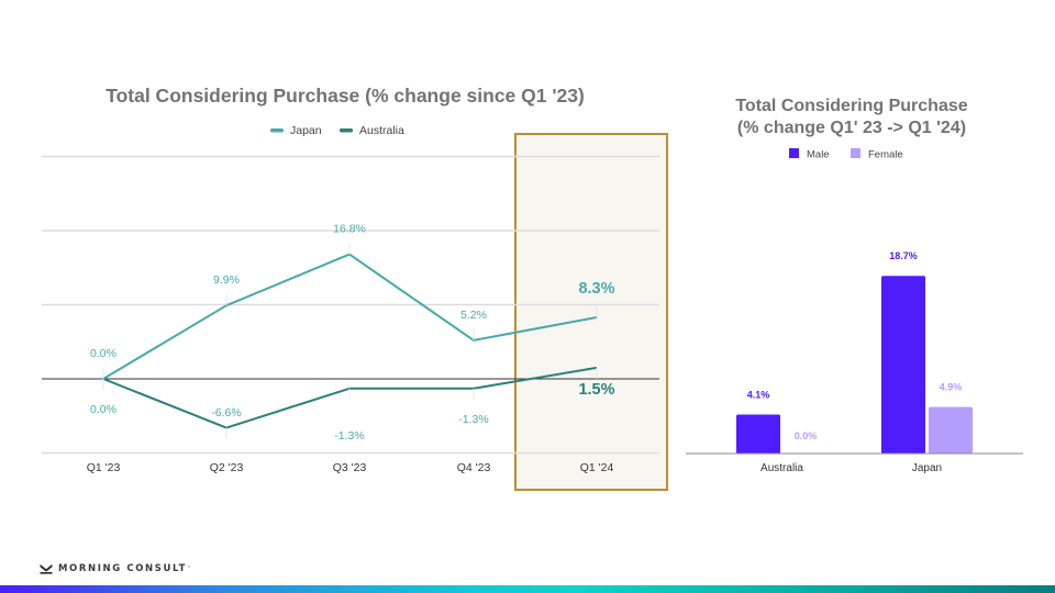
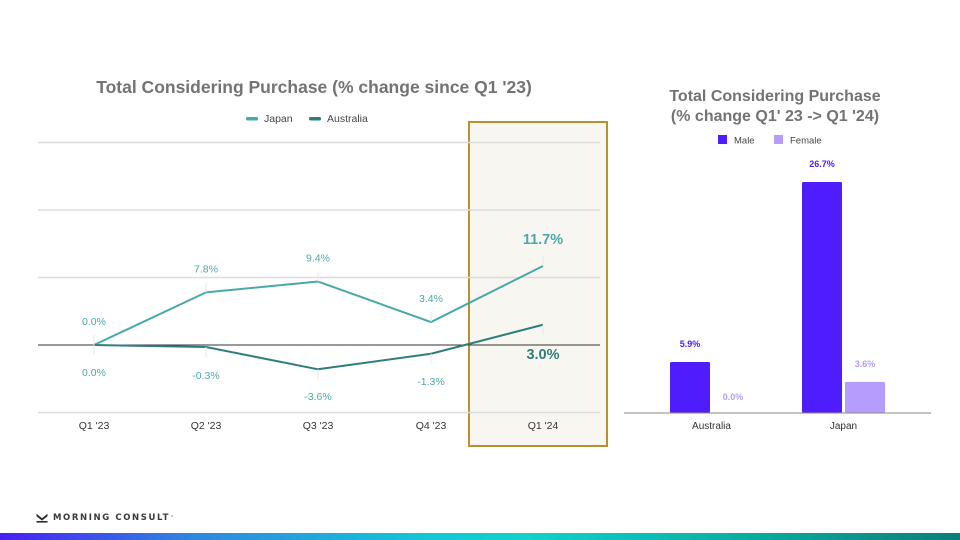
Total Considering Purchase (% change since Q1 '23)/Japan/Q2 '23: 9.9% -> 7.8%
Total Considering Purchase (% change since Q1 '23)/Australia/Q2 '23: -6.6% -> -0.3%
Total Considering Purchase (% change since Q1 '23)/Japan/Q3 '23: 16.8% -> 9.4%
Total Considering Purchase (% change since Q1 '23)/Australia/Q3 '23: -1.3% -> -3.6%
Total Considering Purchase (% change since Q1 '23)/Japan/Q4 '23: 5.2% -> 3.4%
Total Considering Purchase (% change since Q1 '23)/Japan/Q1 '24: 8.3% -> 11.7%
Total Considering Purchase (% change since Q1 '23)/Australia/Q1 '24: 1.5% -> 3.0%
Total Considering Purchase/Male/Australia: 4.1% -> 5.9%
Total Considering Purchase/Male/Japan: 18.7% -> 26.7%
Total Considering Purchase/Female/Japan: 4.9% -> 3.6%
